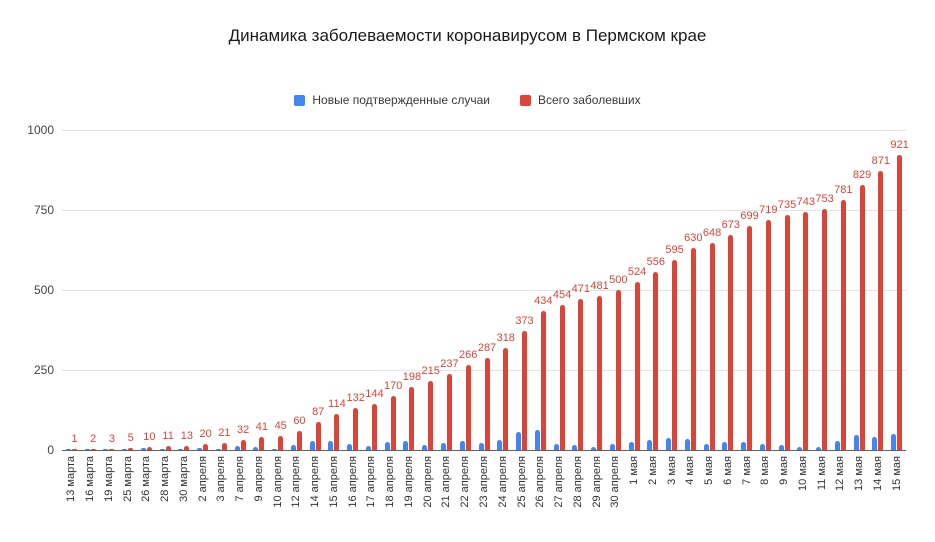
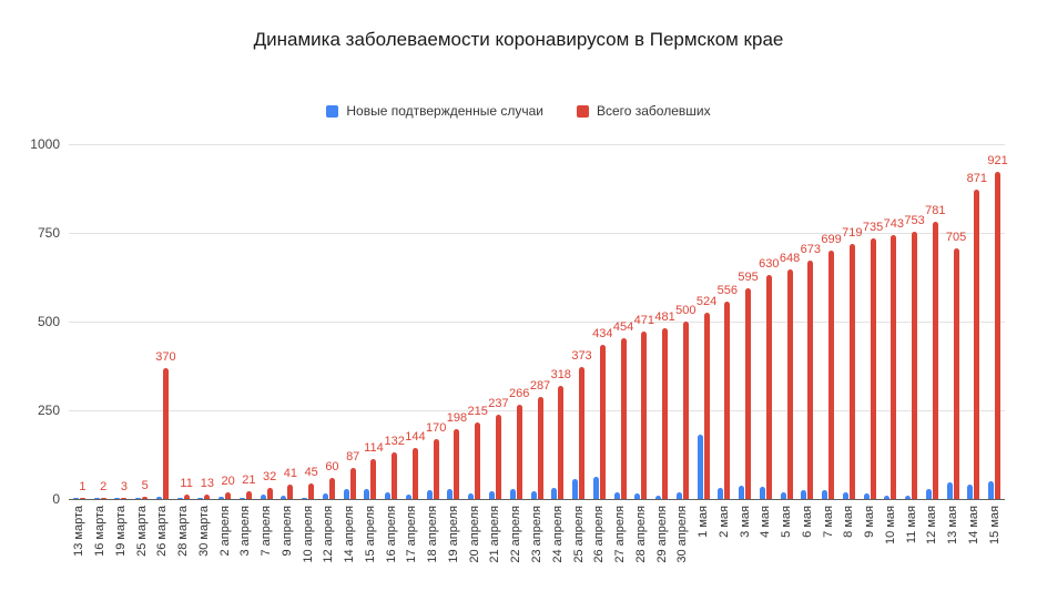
Всего заболевших/26 марта: 10 -> 370
Новые подтвержденные случаи/1 мая: 20 -> 180
Всего заболевших/13 мая: 829 -> 705
